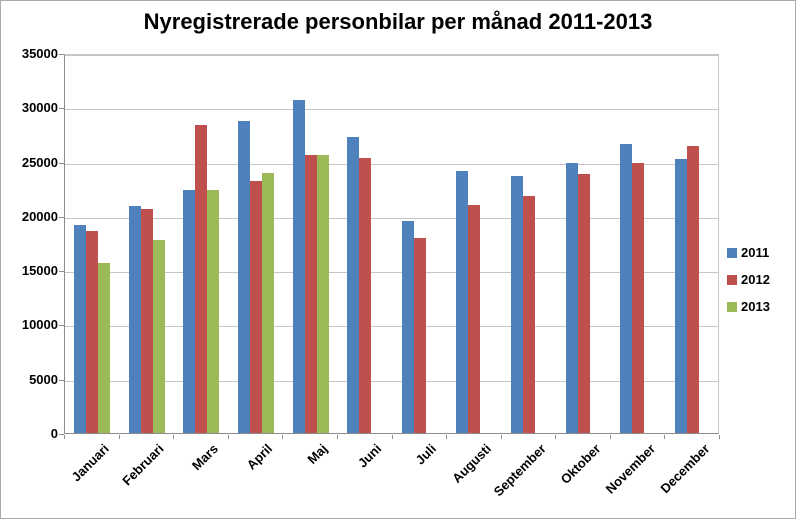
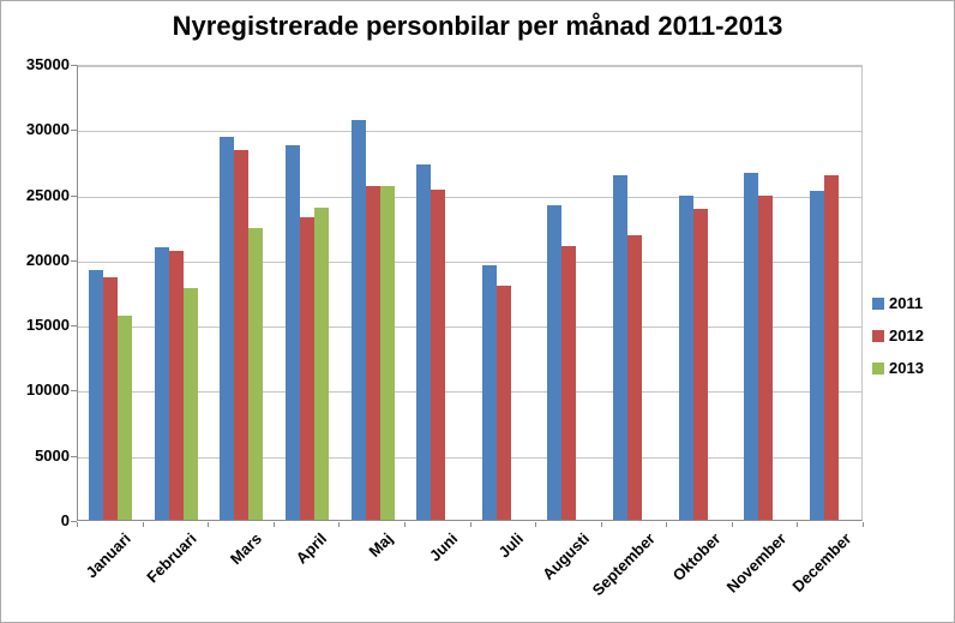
2011/Mars: 22500 -> 29500
2011/September: 23800 -> 26600
